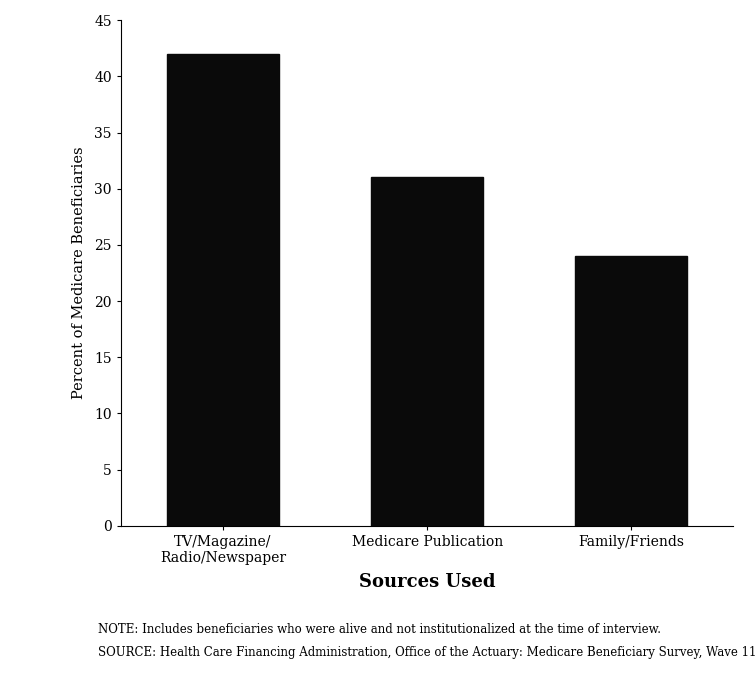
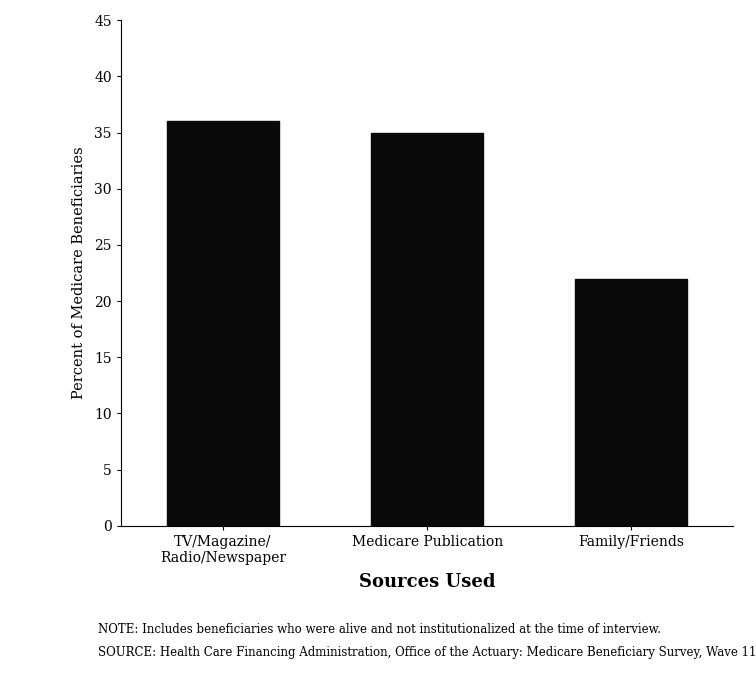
TV/Magazine/ Radio/Newspaper: 42 -> 36
Medicare Publication: 31 -> 35
Family/Friends: 24 -> 22
